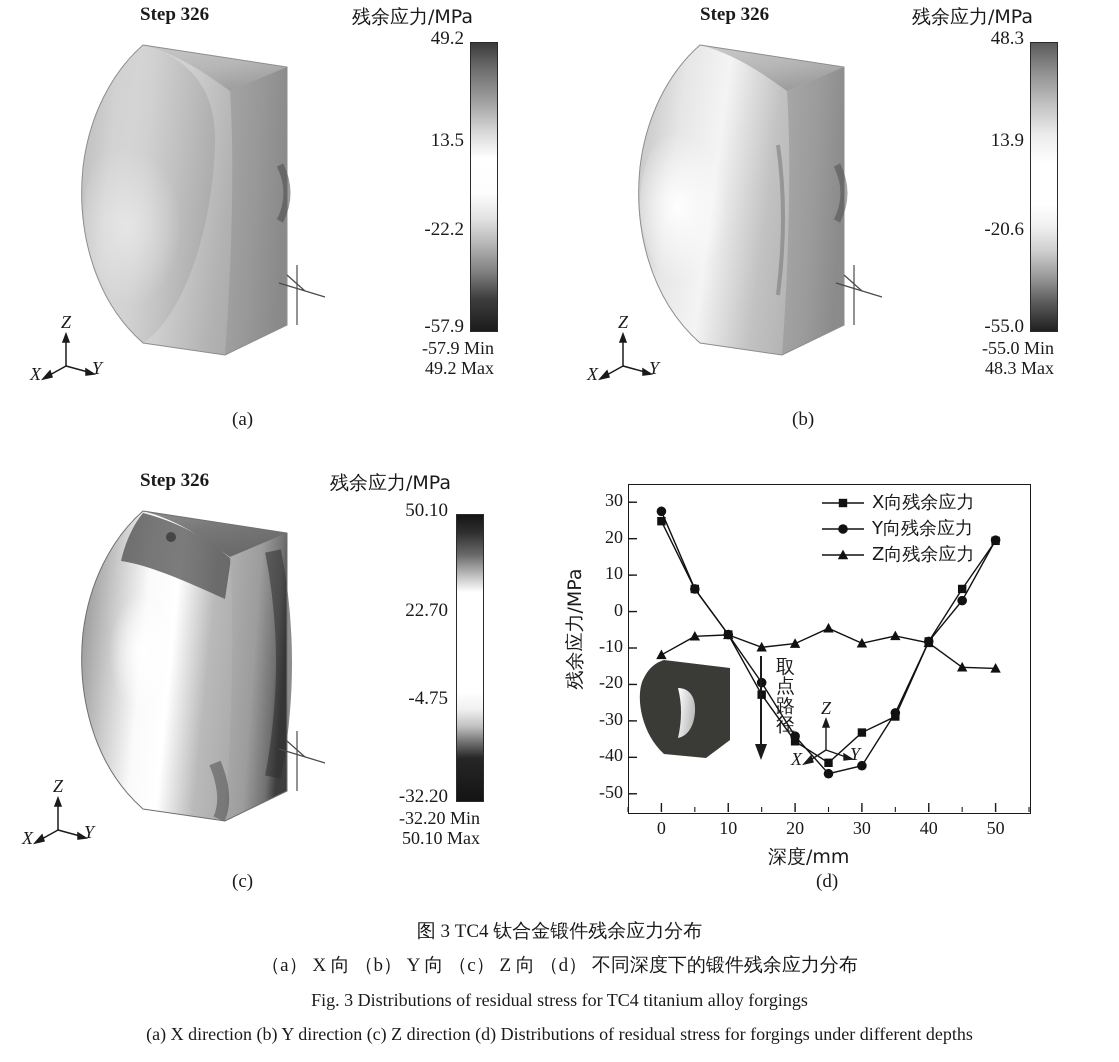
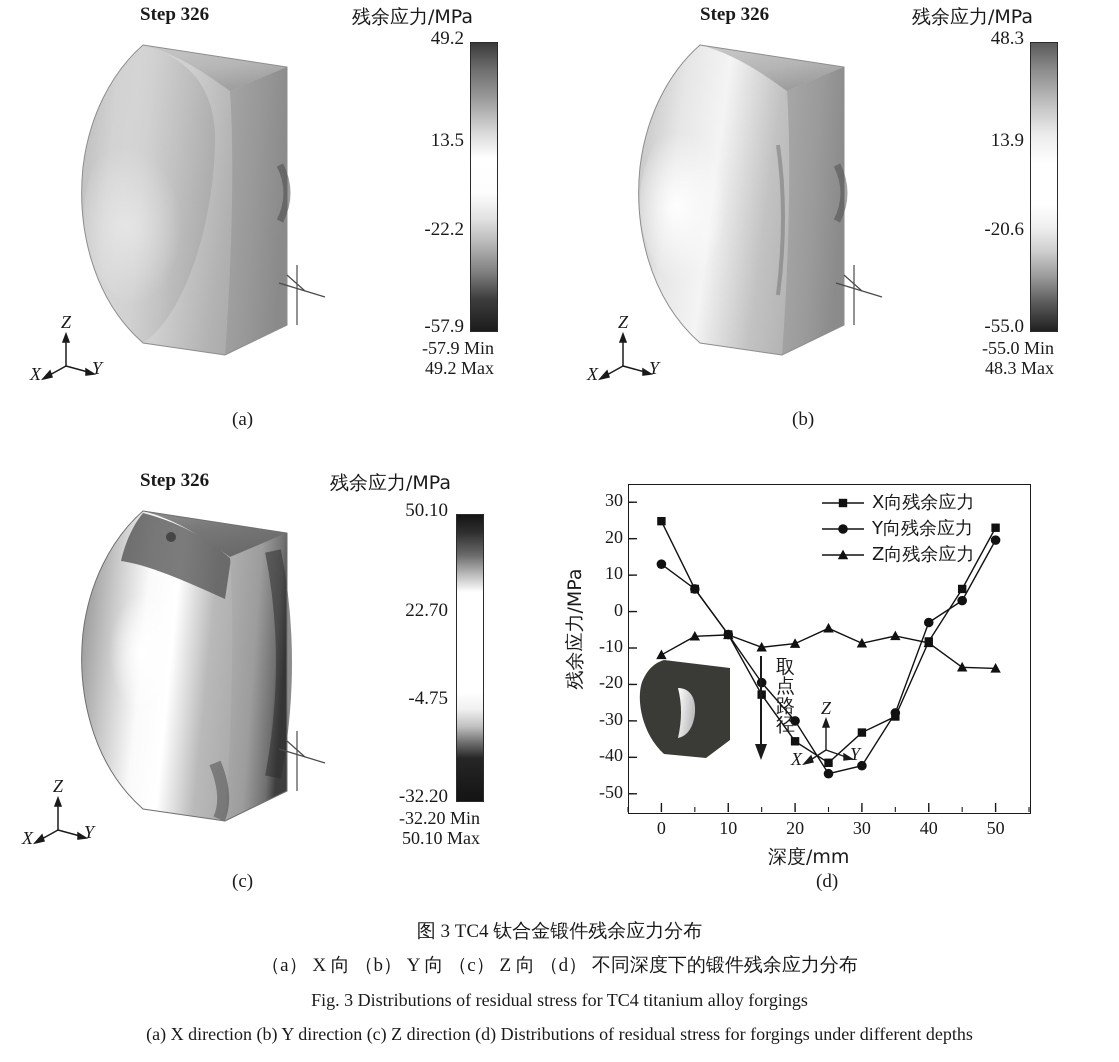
Y向残余应力/0: 28 -> 13
Y向残余应力/20: -34 -> -30
Y向残余应力/40: -8 -> -3
X向残余应力/50: 19 -> 23
